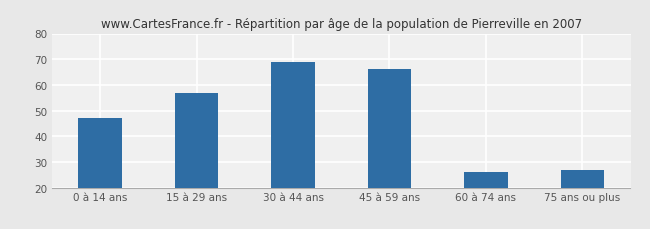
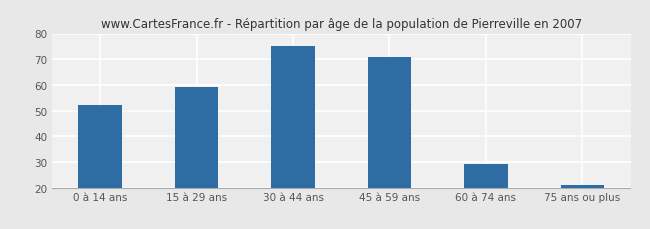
0 à 14 ans: 47 -> 52
15 à 29 ans: 57 -> 59
30 à 44 ans: 69 -> 75
45 à 59 ans: 66 -> 71
60 à 74 ans: 26 -> 29
75 ans ou plus: 27 -> 21
